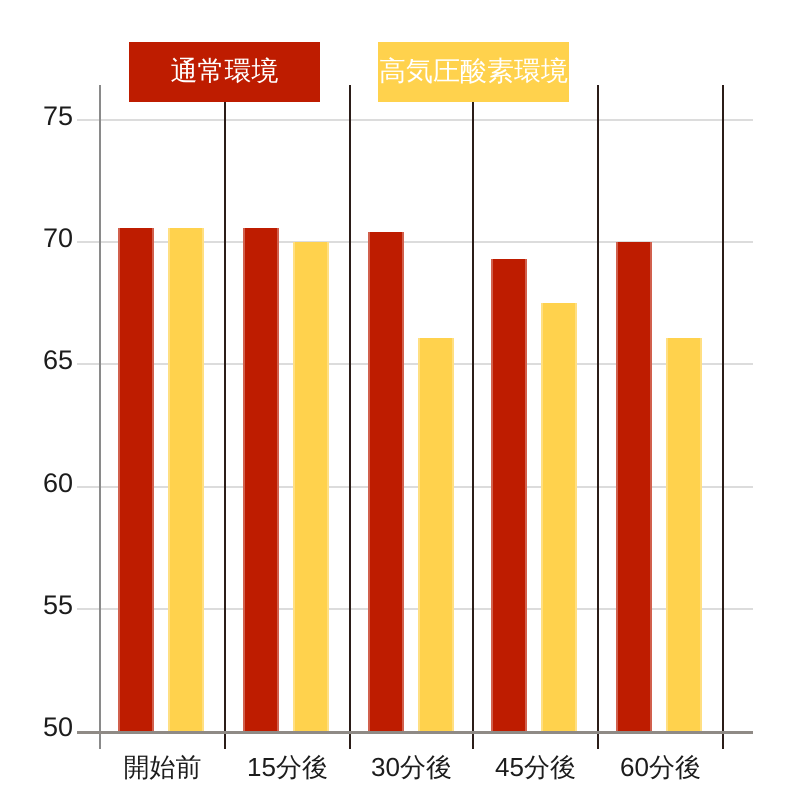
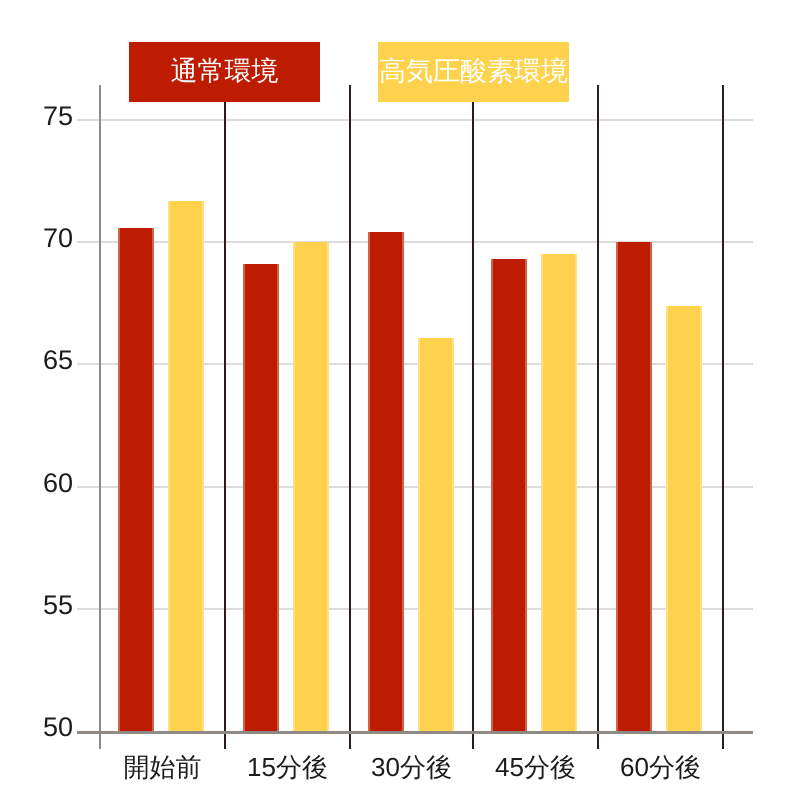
高気圧酸素環境/開始前: 70.6 -> 71.7
通常環境/15分後: 70.6 -> 69.1
高気圧酸素環境/45分後: 67.5 -> 69.5
高気圧酸素環境/60分後: 66.1 -> 67.4
